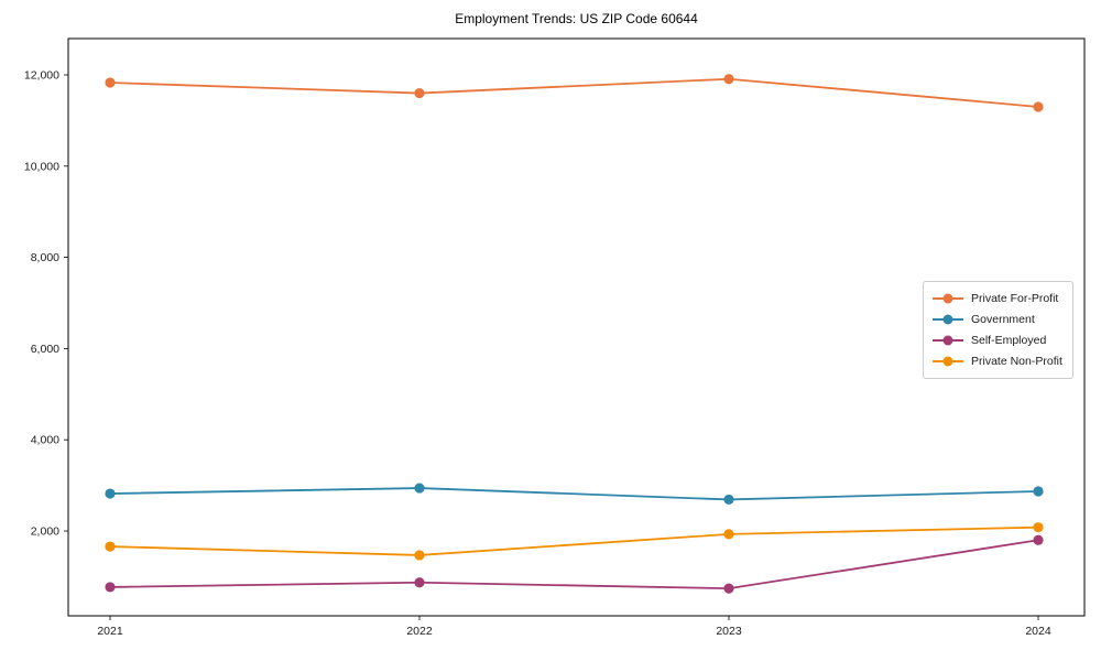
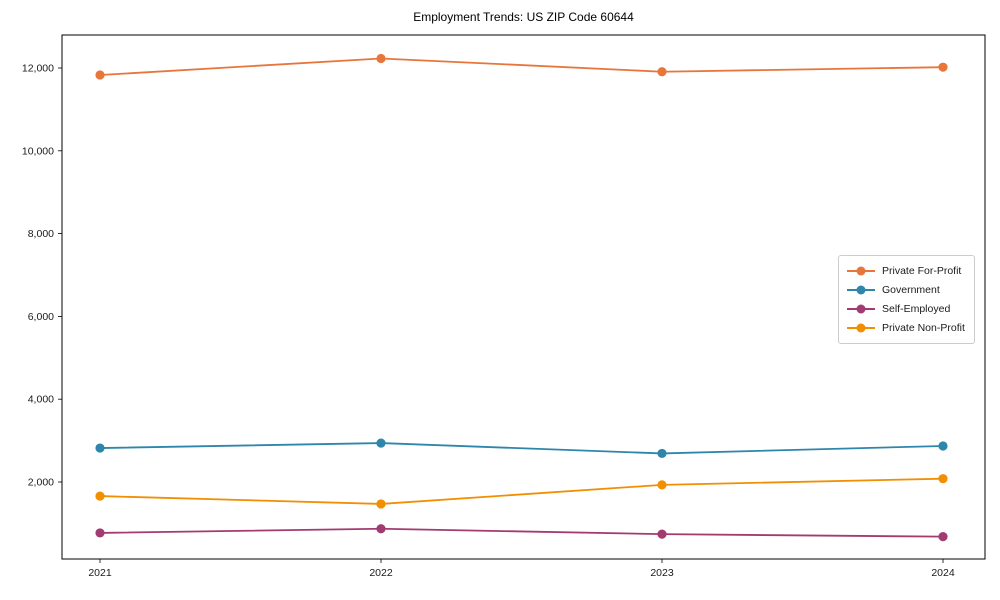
Private For-Profit/2022: 11600 -> 12200
Private For-Profit/2024: 11300 -> 12000
Self-Employed/2024: 1800 -> 700
